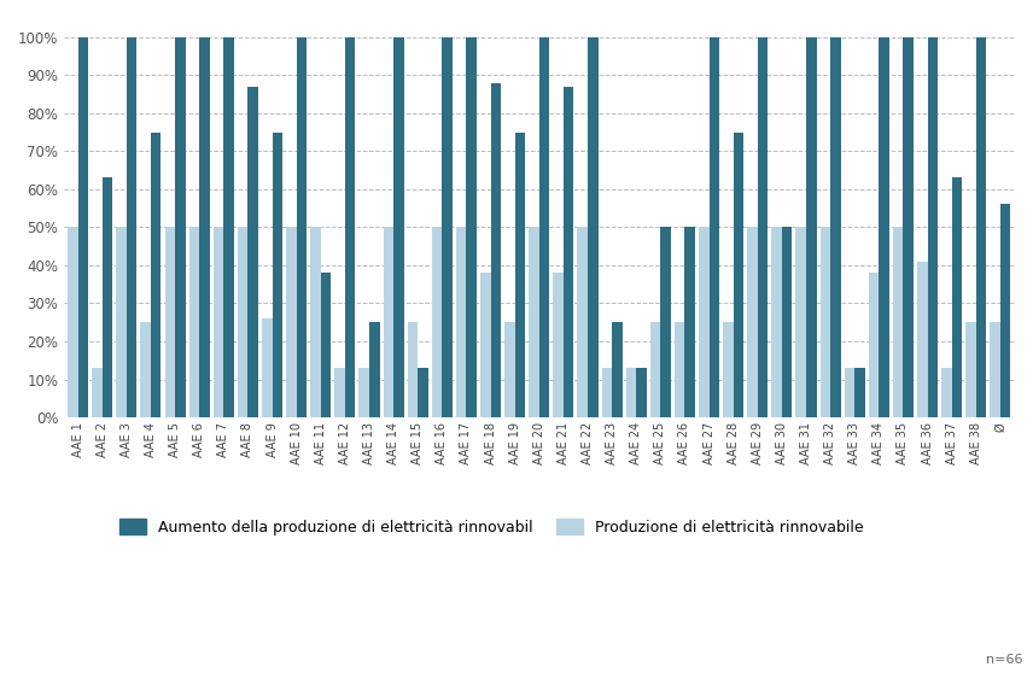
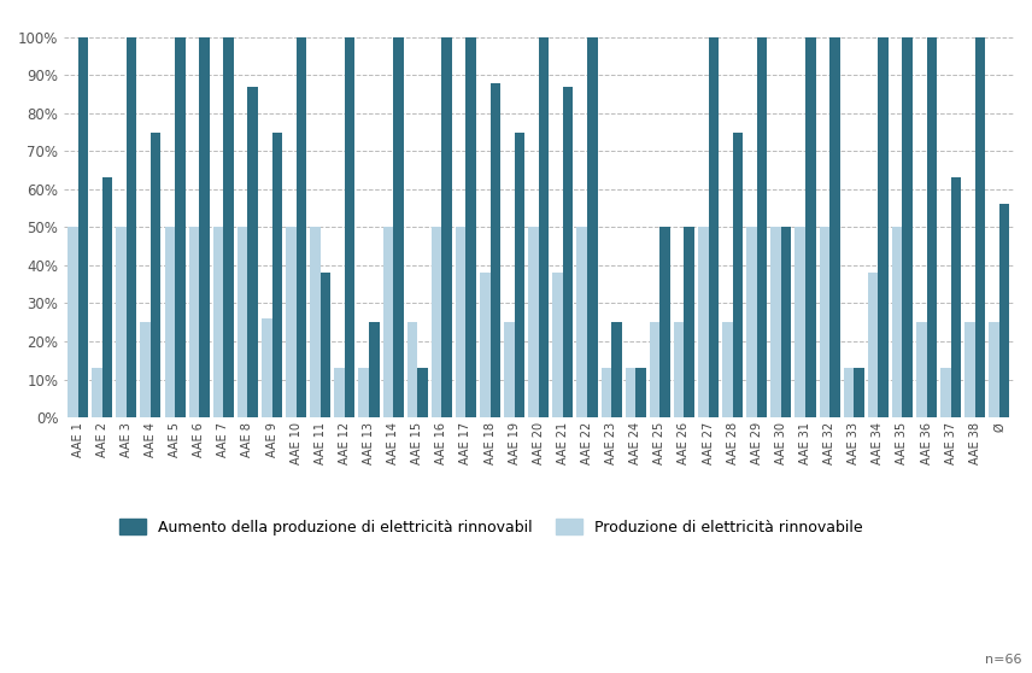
Produzione di elettricità rinnovabile/AAE 36: 41% -> 25%
